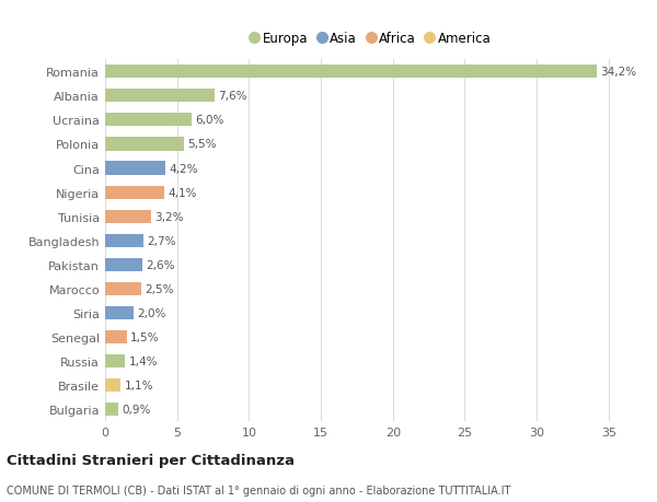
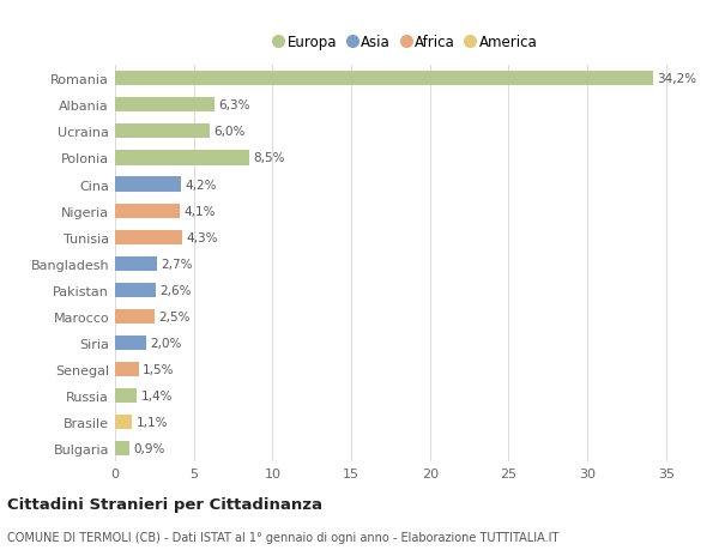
Albania: 7,6% -> 6,3%
Polonia: 5,5% -> 8,5%
Tunisia: 3,2% -> 4,3%
